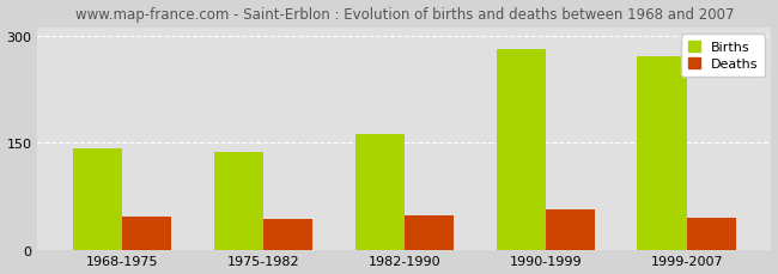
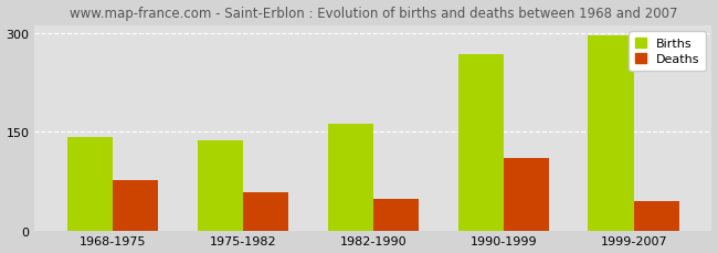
Deaths/1968-1975: 47 -> 76
Deaths/1975-1982: 43 -> 58
Births/1990-1999: 281 -> 268
Deaths/1990-1999: 56 -> 110
Births/1999-2007: 272 -> 296
